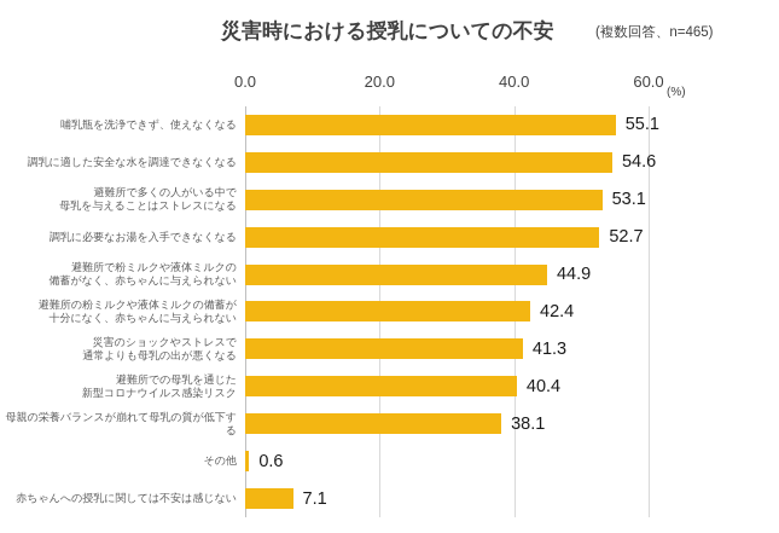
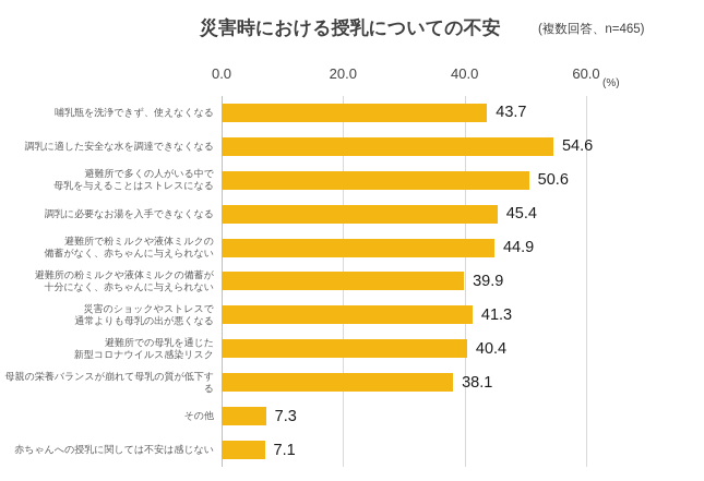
哺乳瓶を洗浄できず、使えなくなる: 55.1 -> 43.7
避難所で多くの人がいる中で 母乳を与えることはストレスになる: 53.1 -> 50.6
調乳に必要なお湯を入手できなくなる: 52.7 -> 45.4
避難所の粉ミルクや液体ミルクの備蓄が 十分になく、赤ちゃんに与えられない: 42.4 -> 39.9
その他: 0.6 -> 7.3
